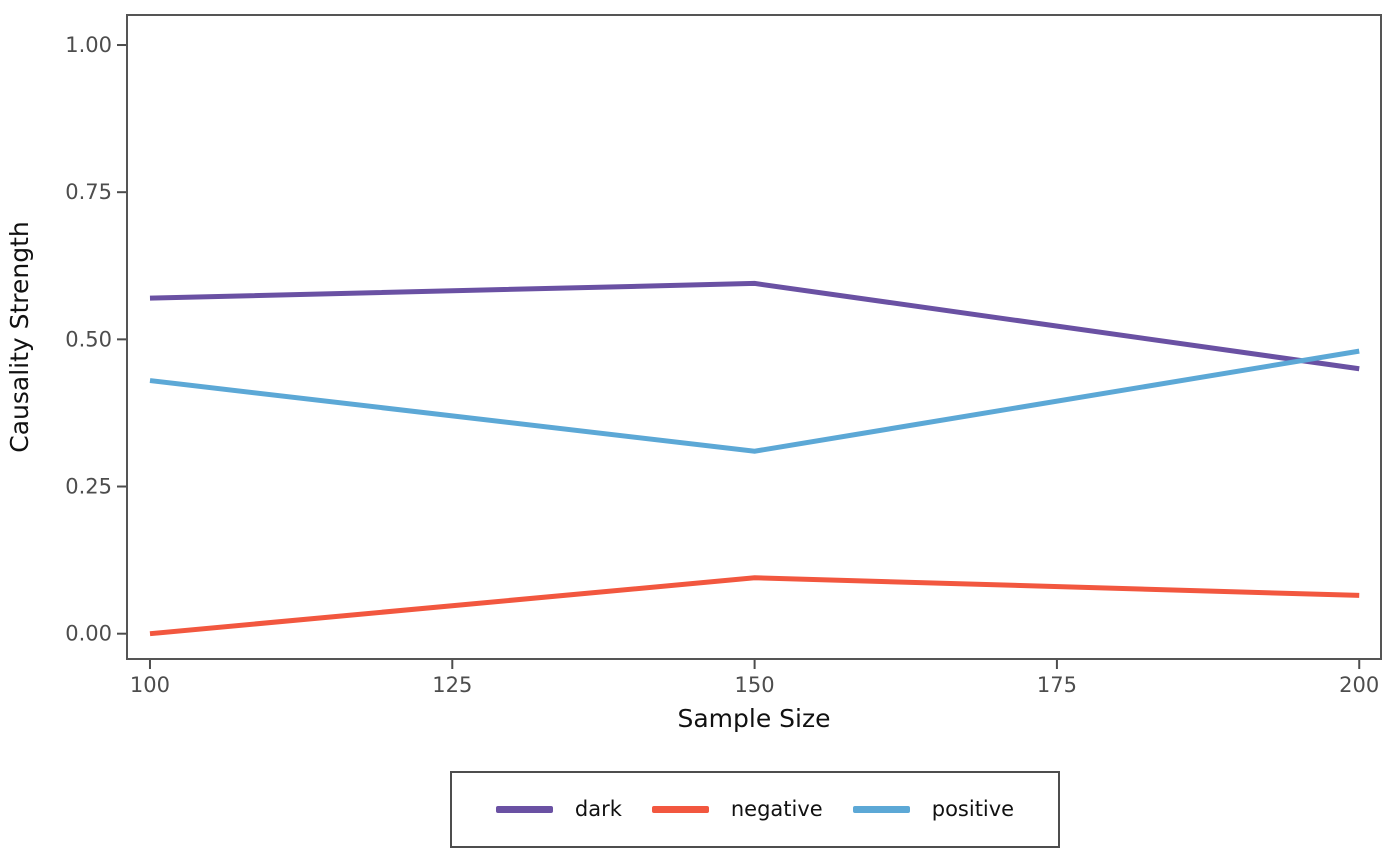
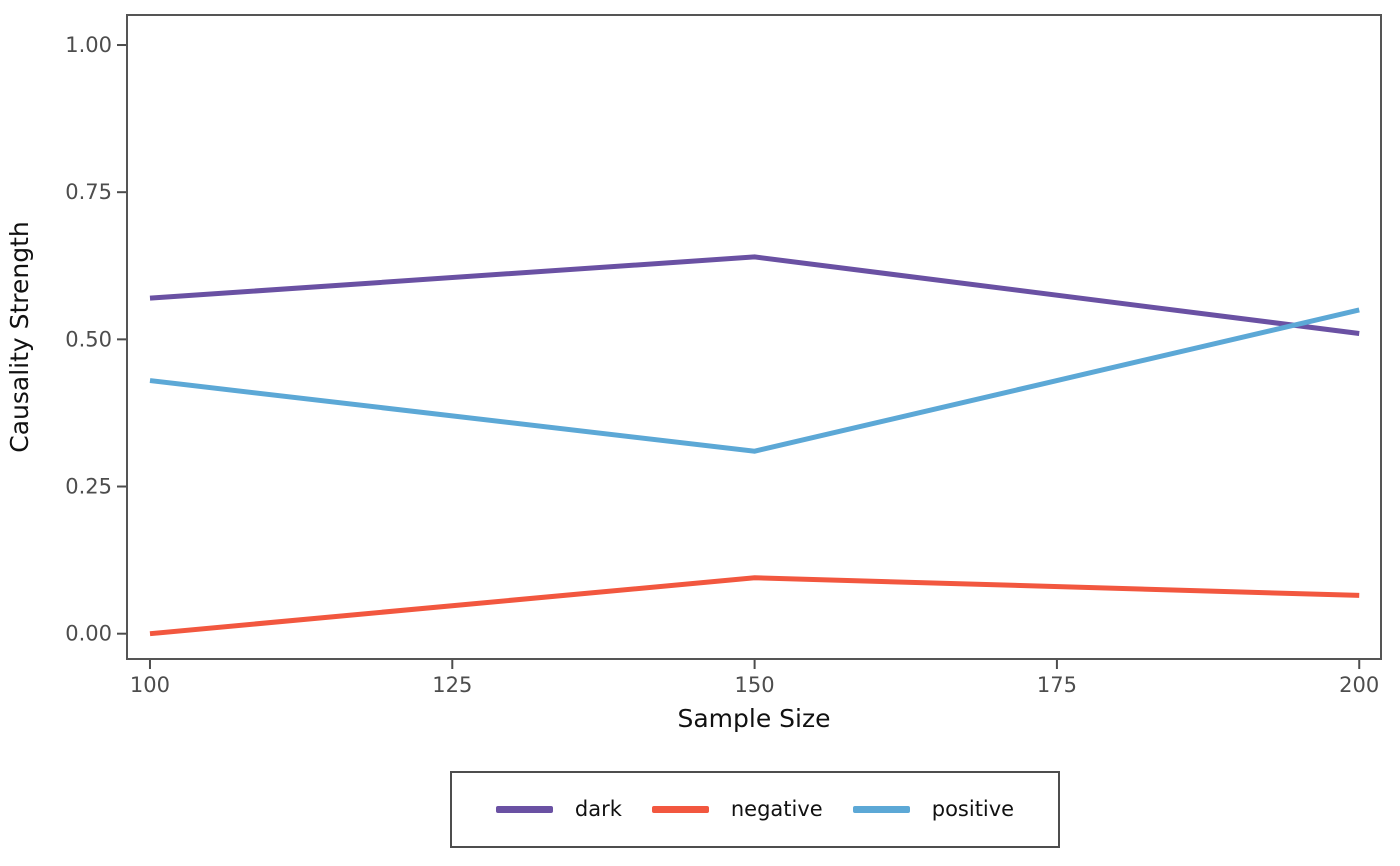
dark/150: 0.59 -> 0.64
dark/200: 0.45 -> 0.51
positive/200: 0.48 -> 0.55
